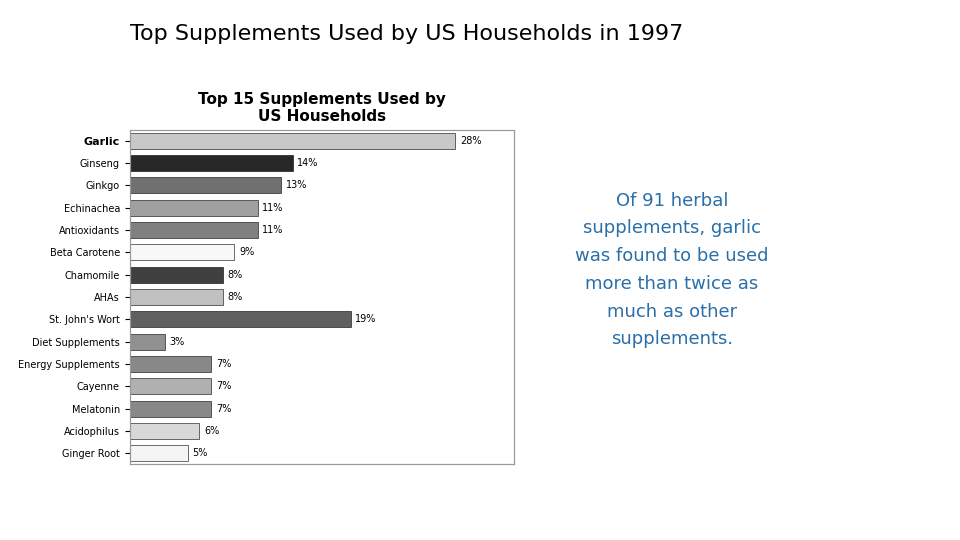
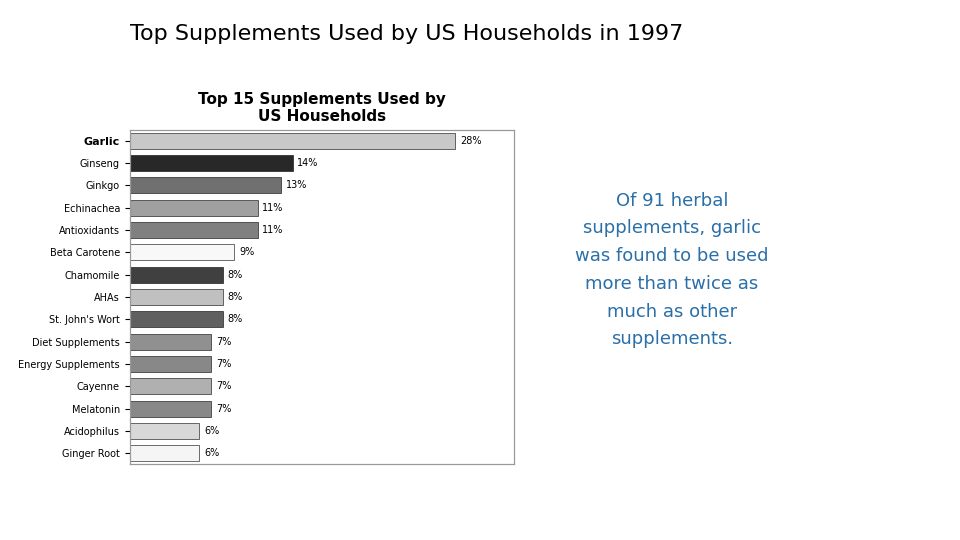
St. John's Wort: 19% -> 8%
Diet Supplements: 3% -> 7%
Ginger Root: 5% -> 6%
